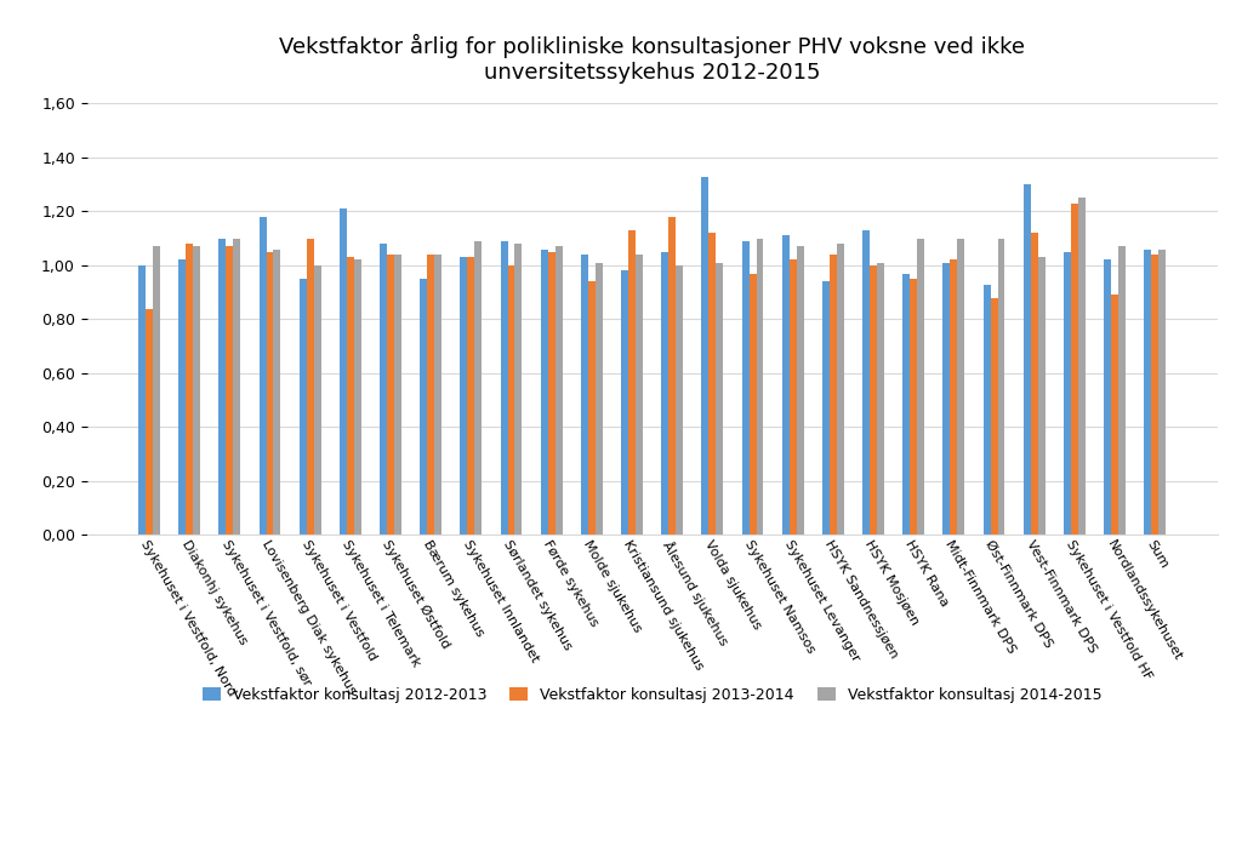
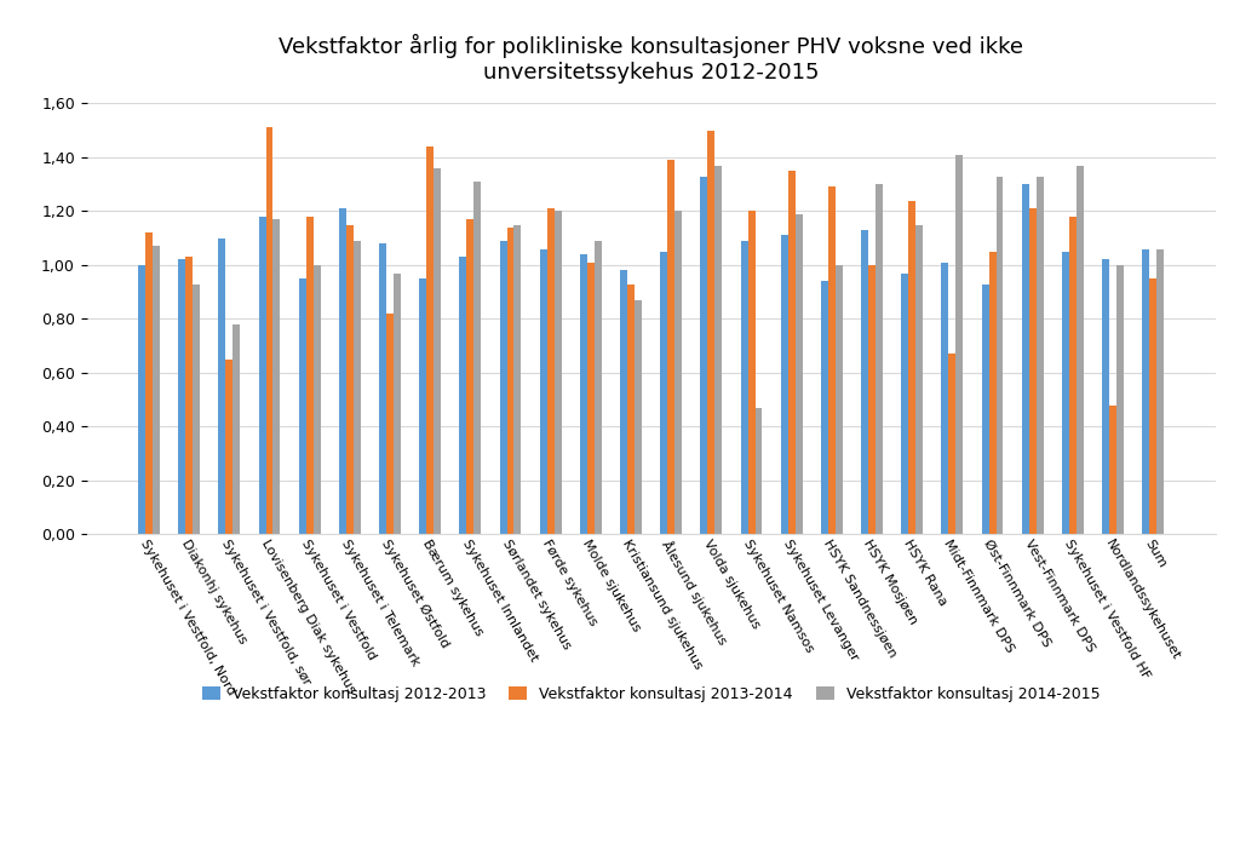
Vekstfaktor konsultasj 2013-2014/Sykehuset i Vestfold, Nord: 0,84 -> 1,12
Vekstfaktor konsultasj 2013-2014/Diakonhj sykehus: 1,08 -> 1,03
Vekstfaktor konsultasj 2014-2015/Diakonhj sykehus: 1,07 -> 0,93
Vekstfaktor konsultasj 2013-2014/Sykehuset i Vestfold, sør: 1,07 -> 0,65
Vekstfaktor konsultasj 2014-2015/Sykehuset i Vestfold, sør: 1,10 -> 0,78
Vekstfaktor konsultasj 2013-2014/Lovisenberg Diak sykehus: 1,05 -> 1,51
Vekstfaktor konsultasj 2014-2015/Lovisenberg Diak sykehus: 1,06 -> 1,17
Vekstfaktor konsultasj 2013-2014/Sykehuset i Vestfold: 1,10 -> 1,18
Vekstfaktor konsultasj 2013-2014/Sykehuset i Telemark: 1,03 -> 1,15
Vekstfaktor konsultasj 2014-2015/Sykehuset i Telemark: 1,02 -> 1,09
Vekstfaktor konsultasj 2013-2014/Sykehuset Østfold: 1,04 -> 0,82
Vekstfaktor konsultasj 2014-2015/Sykehuset Østfold: 1,04 -> 0,97
Vekstfaktor konsultasj 2013-2014/Bærum sykehus: 1,04 -> 1,44
Vekstfaktor konsultasj 2014-2015/Bærum sykehus: 1,04 -> 1,36
Vekstfaktor konsultasj 2013-2014/Sykehuset Innlandet: 1,03 -> 1,17
Vekstfaktor konsultasj 2014-2015/Sykehuset Innlandet: 1,09 -> 1,31
Vekstfaktor konsultasj 2013-2014/Sørlandet sykehus: 1,00 -> 1,14
Vekstfaktor konsultasj 2014-2015/Sørlandet sykehus: 1,08 -> 1,15
Vekstfaktor konsultasj 2013-2014/Førde sykehus: 1,05 -> 1,21
Vekstfaktor konsultasj 2014-2015/Førde sykehus: 1,07 -> 1,20
Vekstfaktor konsultasj 2013-2014/Molde sjukehus: 0,94 -> 1,01
Vekstfaktor konsultasj 2014-2015/Molde sjukehus: 1,01 -> 1,09
Vekstfaktor konsultasj 2013-2014/Kristiansund sjukehus: 1,13 -> 0,93
Vekstfaktor konsultasj 2014-2015/Kristiansund sjukehus: 1,04 -> 0,87
Vekstfaktor konsultasj 2013-2014/Ålesund sjukehus: 1,18 -> 1,39
Vekstfaktor konsultasj 2014-2015/Ålesund sjukehus: 1,00 -> 1,20
Vekstfaktor konsultasj 2013-2014/Volda sjukehus: 1,12 -> 1,50
Vekstfaktor konsultasj 2014-2015/Volda sjukehus: 1,01 -> 1,37
Vekstfaktor konsultasj 2013-2014/Sykehuset Namsos: 0,97 -> 1,20
Vekstfaktor konsultasj 2014-2015/Sykehuset Namsos: 1,10 -> 0,47
Vekstfaktor konsultasj 2013-2014/Sykehuset Levanger: 1,02 -> 1,35
Vekstfaktor konsultasj 2014-2015/Sykehuset Levanger: 1,07 -> 1,19
Vekstfaktor konsultasj 2013-2014/HSYK Sandnessjøen: 1,04 -> 1,29
Vekstfaktor konsultasj 2014-2015/HSYK Sandnessjøen: 1,08 -> 1,00
Vekstfaktor konsultasj 2014-2015/HSYK Mosjøen: 1,01 -> 1,30
Vekstfaktor konsultasj 2013-2014/HSYK Rana: 0,95 -> 1,24
Vekstfaktor konsultasj 2014-2015/HSYK Rana: 1,10 -> 1,15
Vekstfaktor konsultasj 2013-2014/Midt-Finnmark DPS: 1,02 -> 0,67
Vekstfaktor konsultasj 2014-2015/Midt-Finnmark DPS: 1,10 -> 1,41
Vekstfaktor konsultasj 2013-2014/Øst-Finnmark DPS: 0,88 -> 1,05
Vekstfaktor konsultasj 2014-2015/Øst-Finnmark DPS: 1,10 -> 1,33
Vekstfaktor konsultasj 2013-2014/Vest-Finnmark DPS: 1,12 -> 1,21
Vekstfaktor konsultasj 2014-2015/Vest-Finnmark DPS: 1,03 -> 1,33
Vekstfaktor konsultasj 2013-2014/Sykehuset i Vestfold HF: 1,23 -> 1,18
Vekstfaktor konsultasj 2014-2015/Sykehuset i Vestfold HF: 1,25 -> 1,37
Vekstfaktor konsultasj 2013-2014/Nordlandssykehuset: 0,89 -> 0,48
Vekstfaktor konsultasj 2014-2015/Nordlandssykehuset: 1,07 -> 1,00
Vekstfaktor konsultasj 2013-2014/Sum: 1,04 -> 0,95
